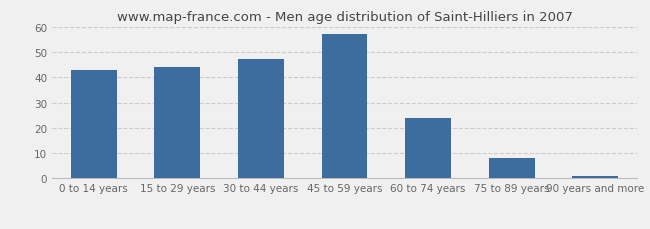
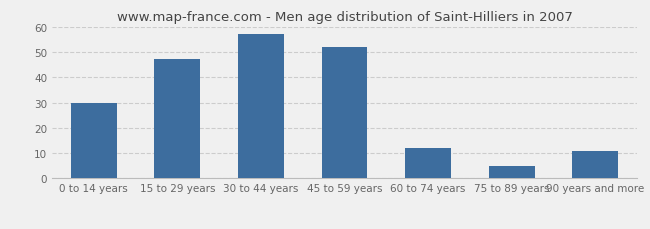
0 to 14 years: 43 -> 30
15 to 29 years: 44 -> 47
30 to 44 years: 47 -> 57
45 to 59 years: 57 -> 52
60 to 74 years: 24 -> 12
75 to 89 years: 8 -> 5
90 years and more: 1 -> 11
